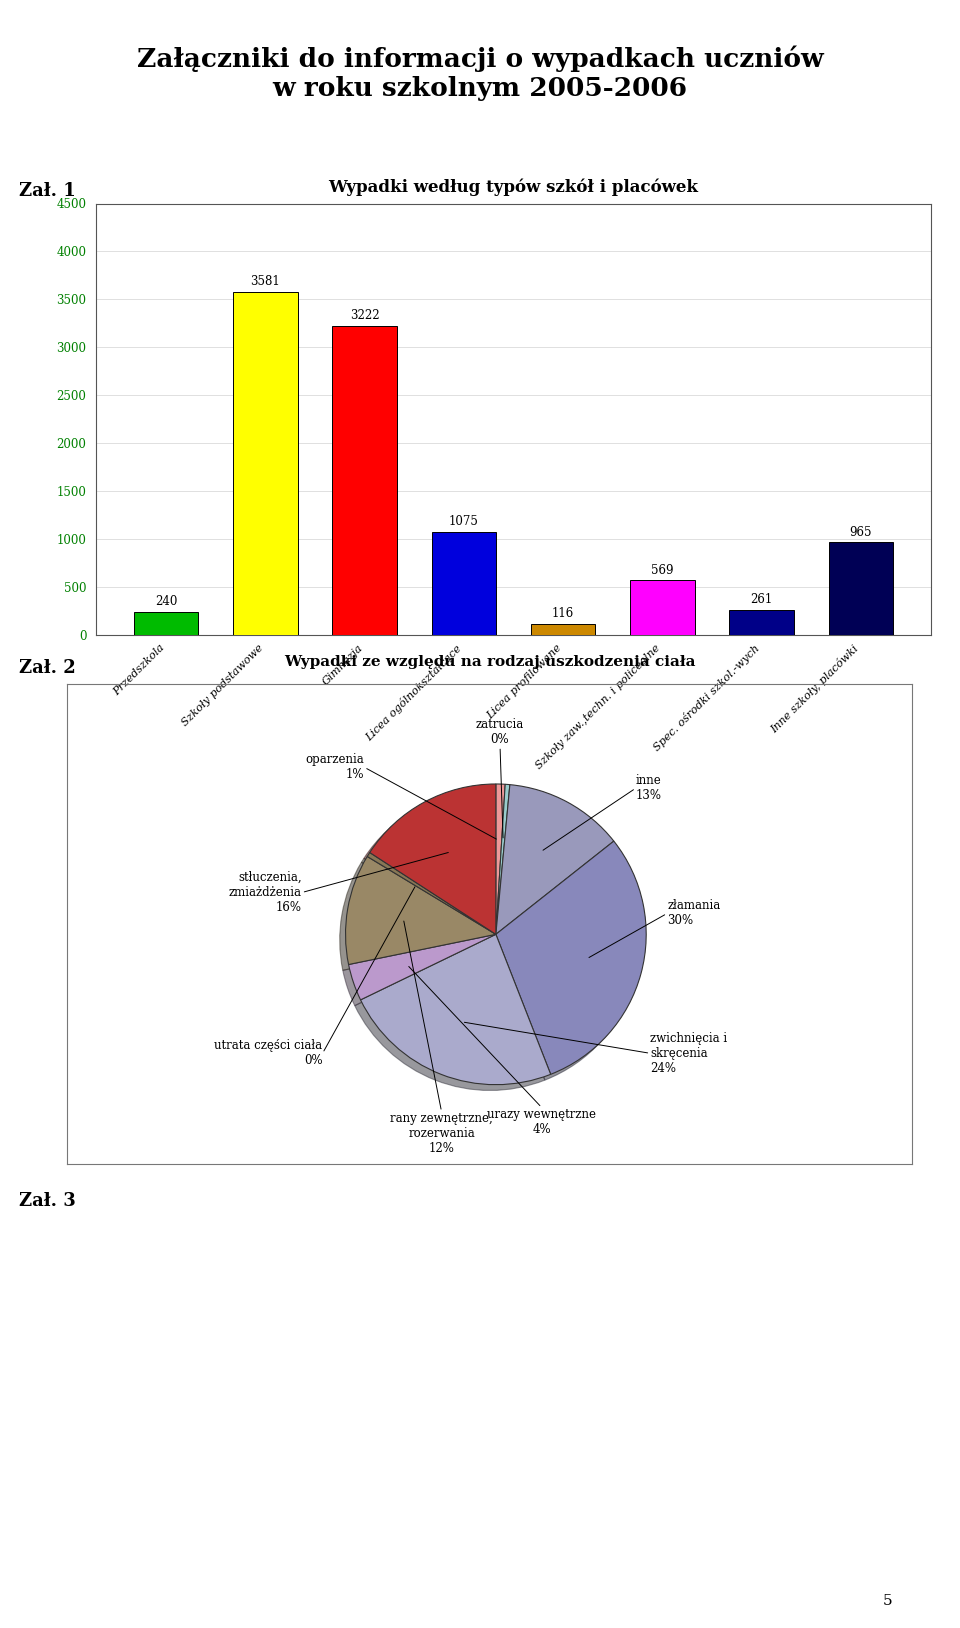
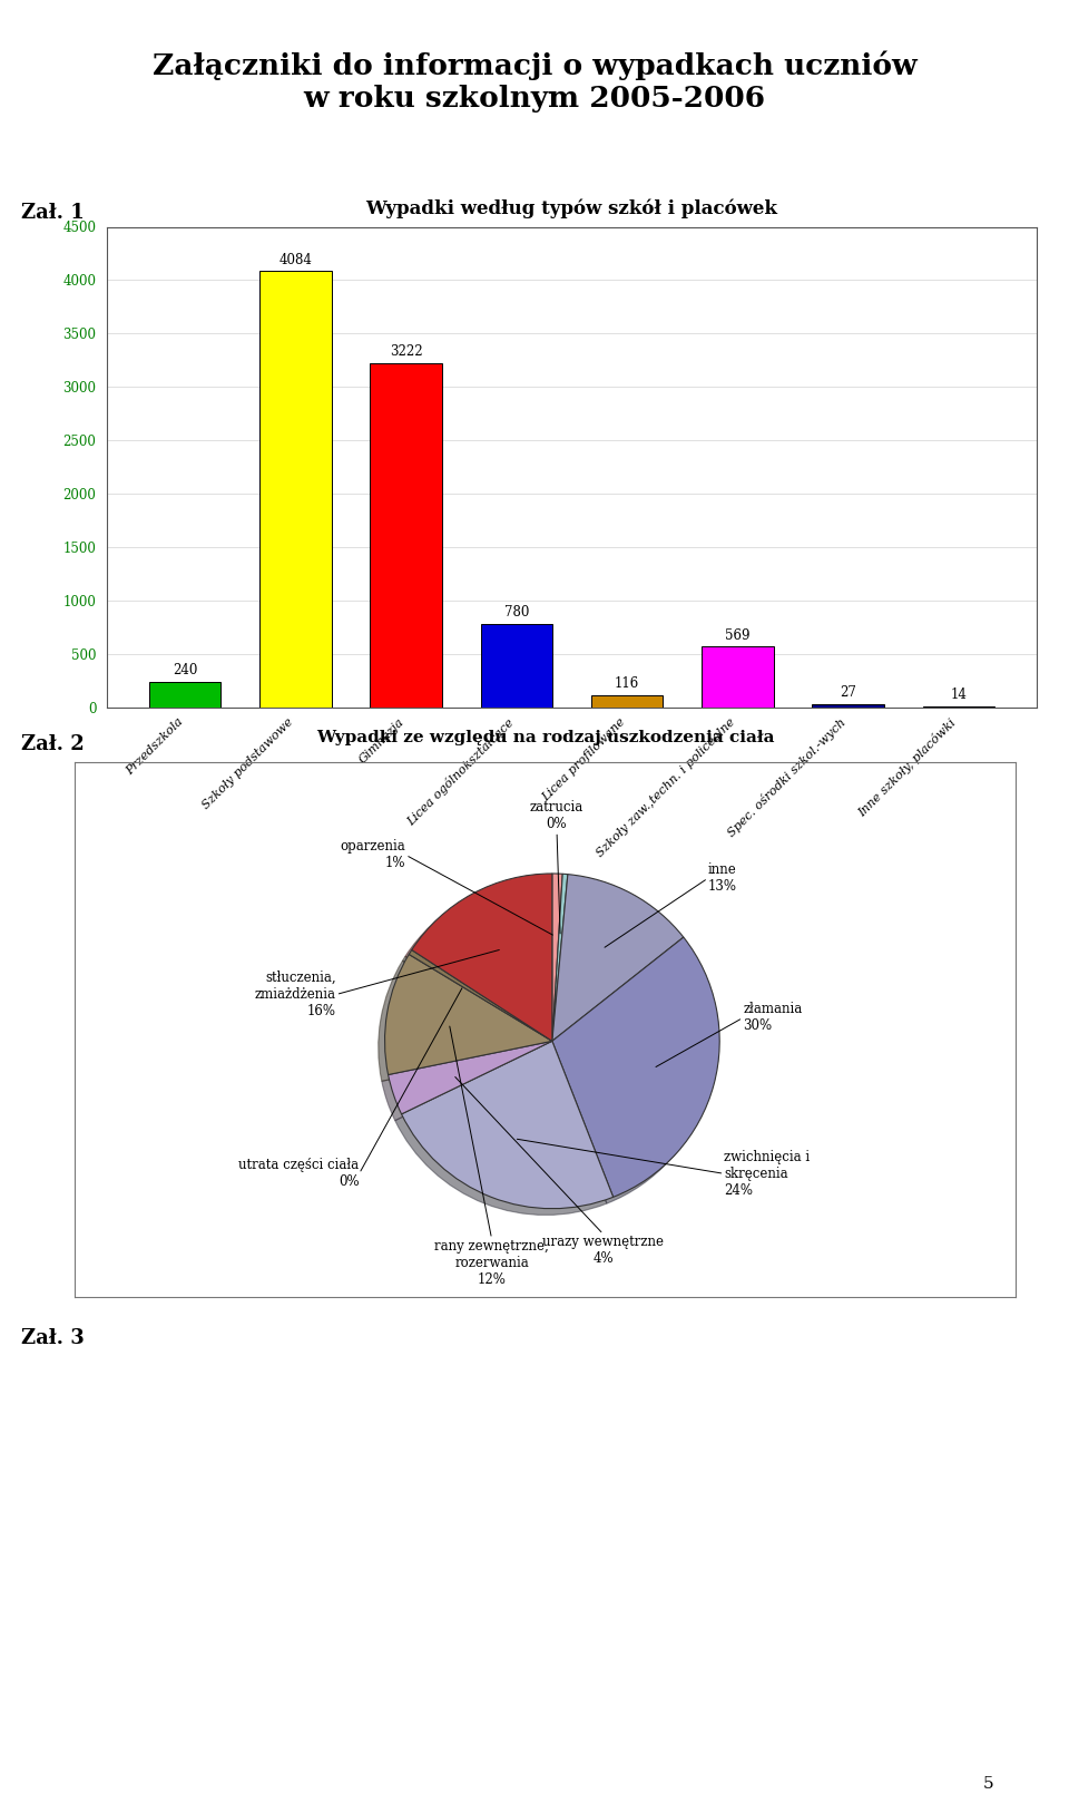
Szkoły podstawowe: 3581 -> 4084
Licea ogólnokształcące: 1075 -> 780
Spec. ośrodki szkol.-wych: 261 -> 27
Inne szkoły, placówki: 965 -> 14
